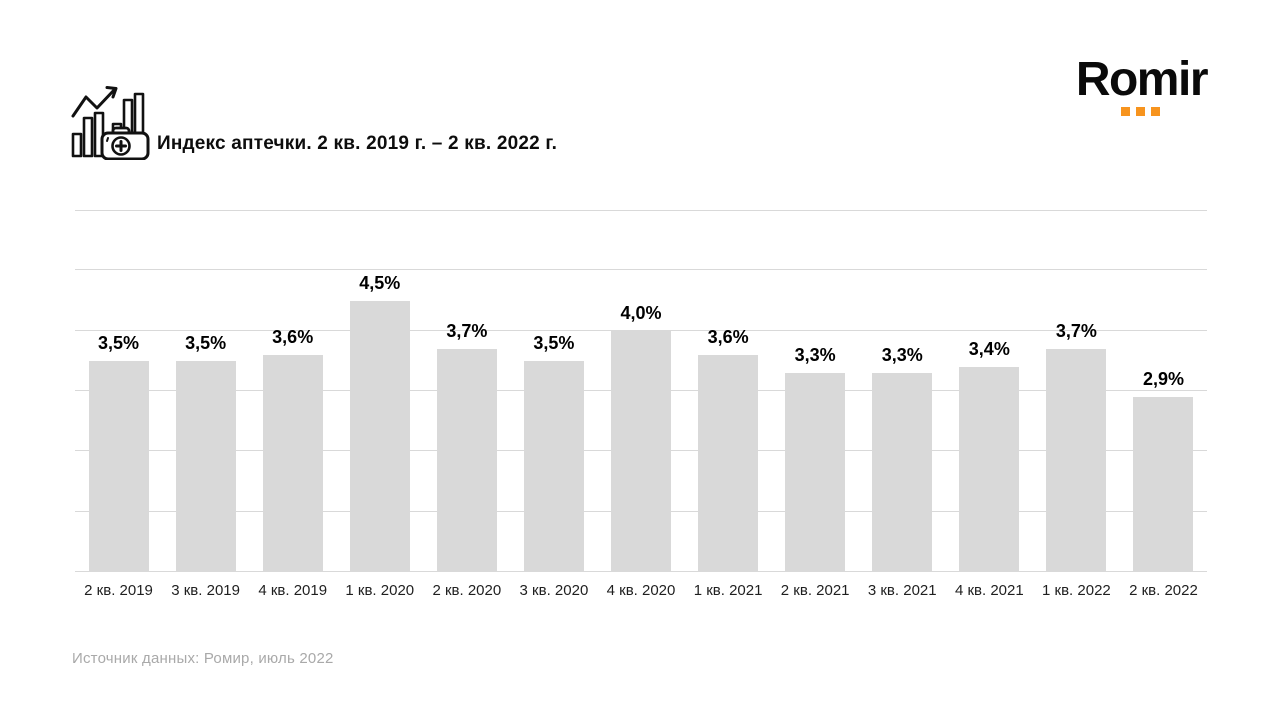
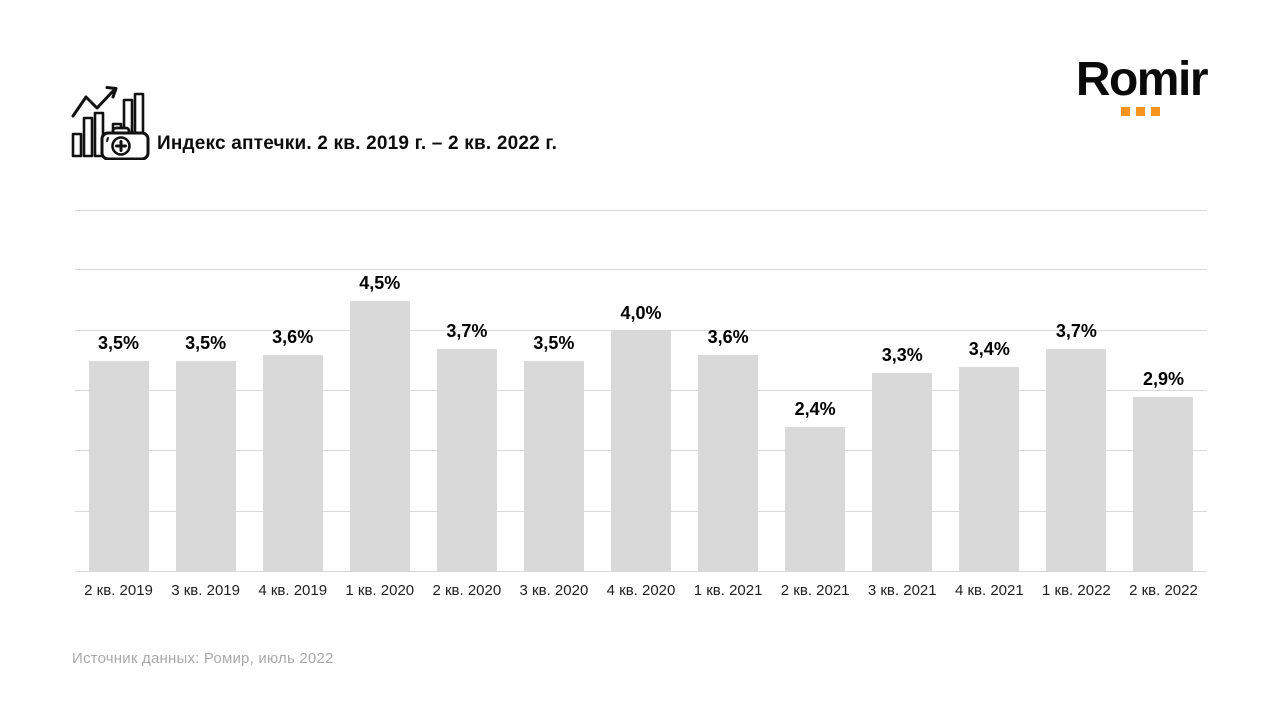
2 кв. 2021: 3,3% -> 2,4%
